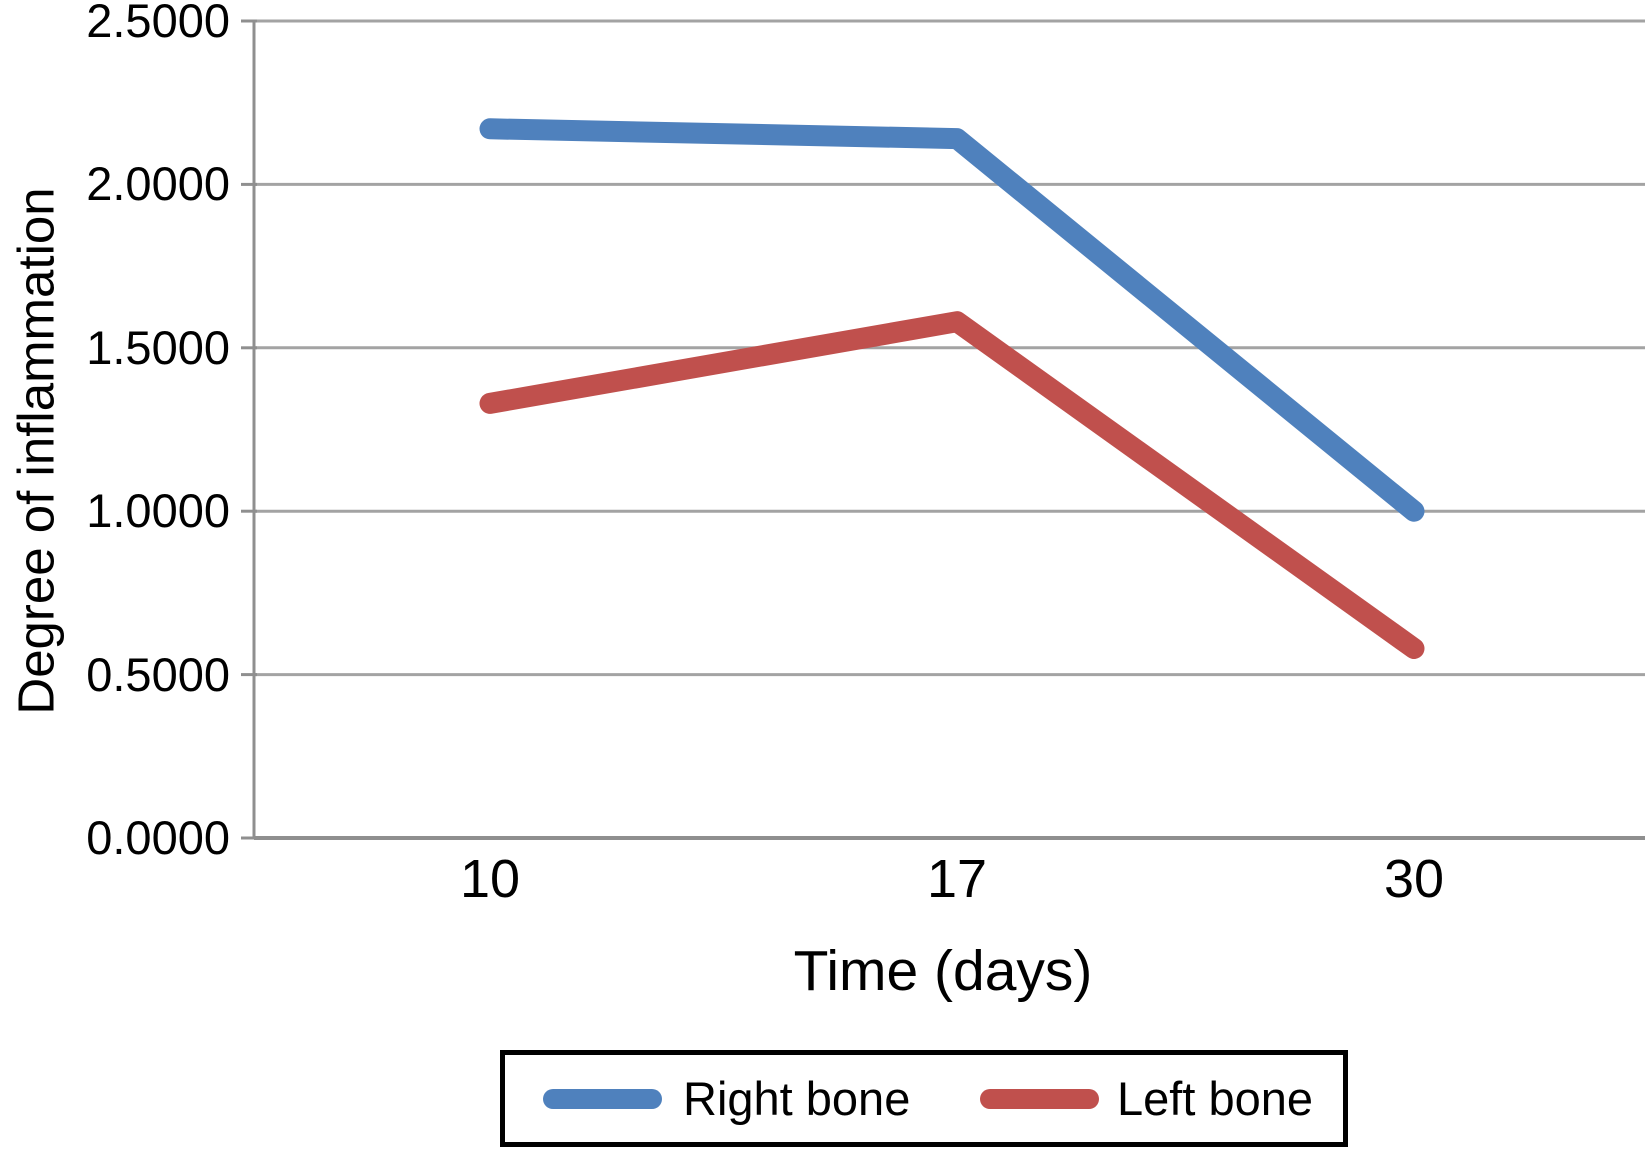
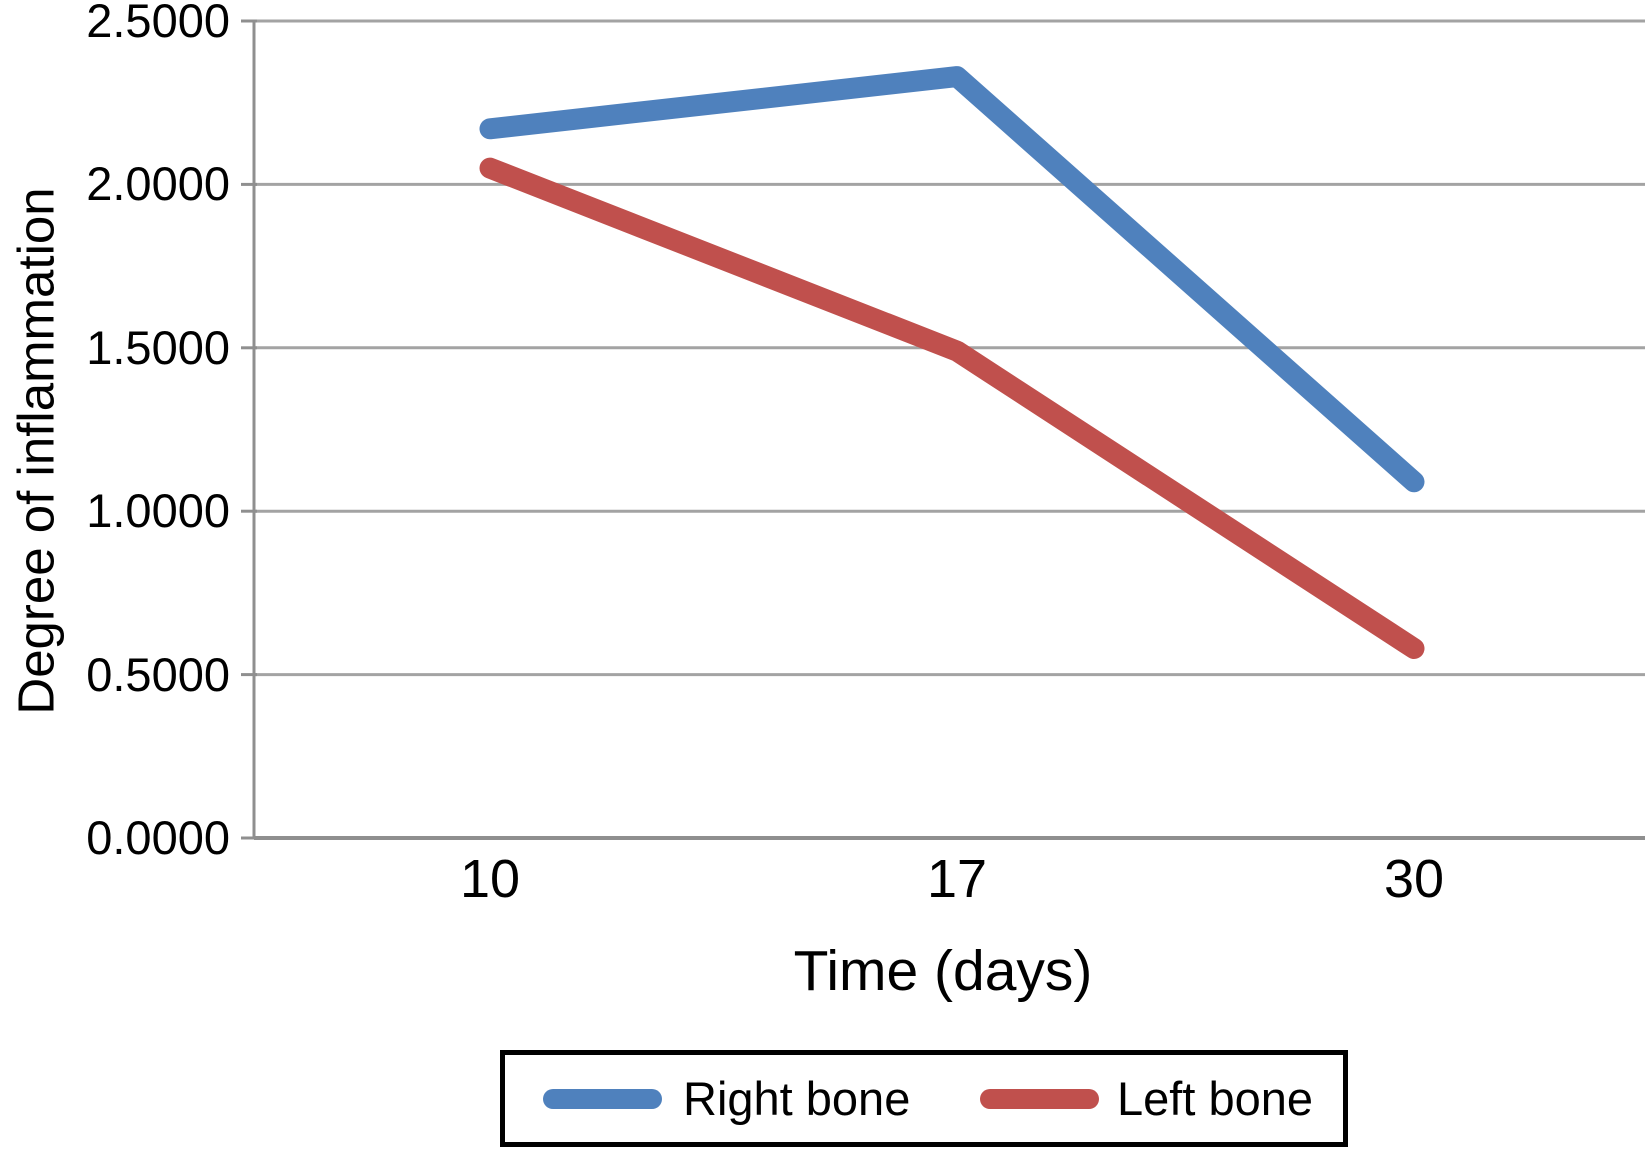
Left bone/10: 1.33 -> 2.05
Right bone/17: 2.14 -> 2.33
Left bone/17: 1.58 -> 1.49
Right bone/30: 1.00 -> 1.09
